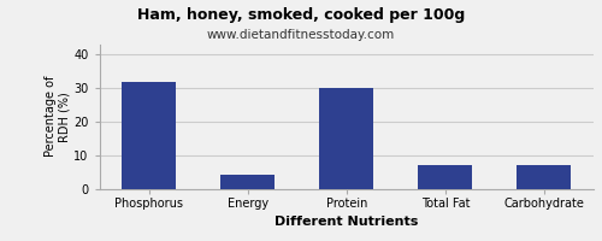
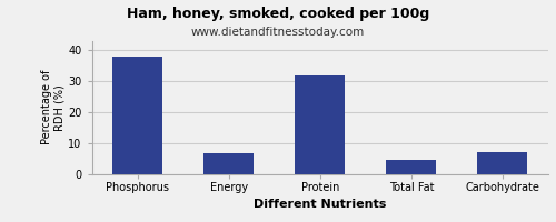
Phosphorus: 32.0 -> 38.0
Energy: 4.0 -> 6.5
Protein: 30.0 -> 32.0
Total Fat: 7.0 -> 4.5
